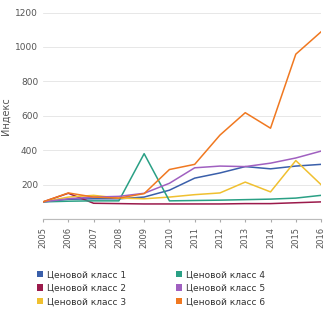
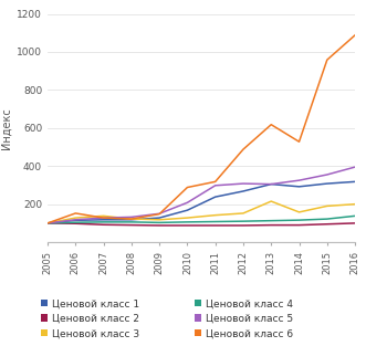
Ценовой класс 2/2006: 150 -> 100
Ценовой класс 4/2009: 380 -> 100
Ценовой класс 3/2015: 340 -> 190
